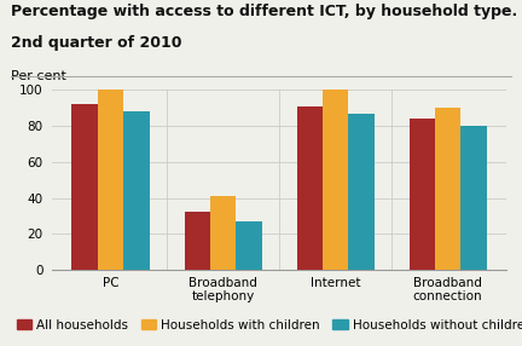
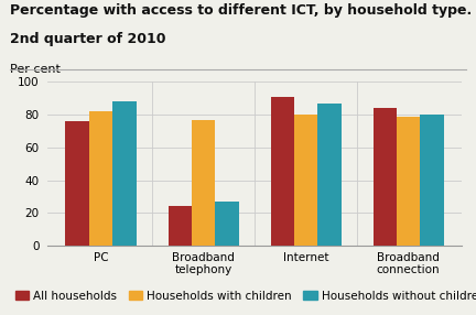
All households/PC: 92 -> 76
Households with children/PC: 100 -> 82
All households/Broadband telephony: 32 -> 24
Households with children/Broadband telephony: 41 -> 77
Households with children/Internet: 100 -> 80
Households with children/Broadband connection: 90 -> 79
